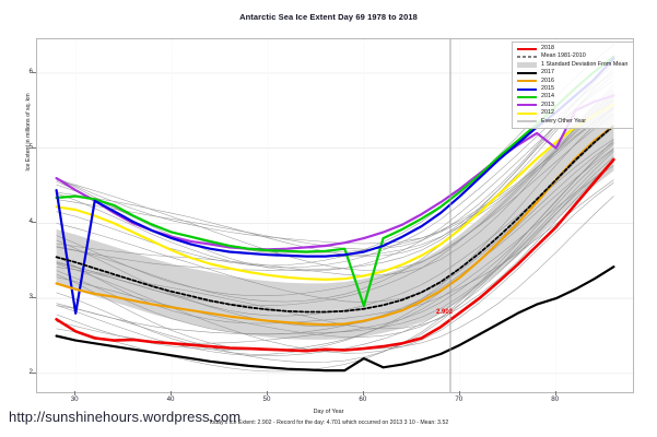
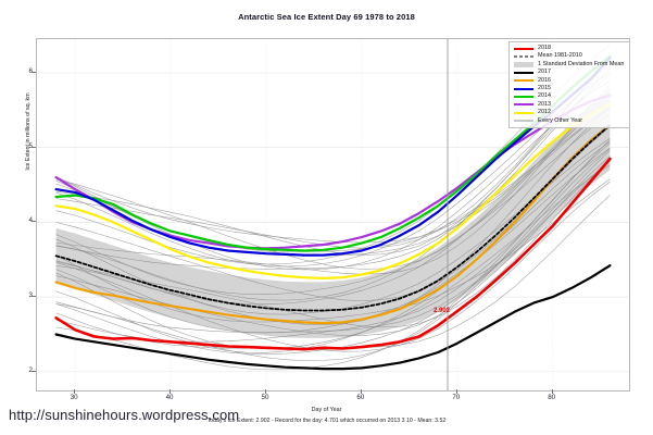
2015/30: 2.8 -> 4.4
2017/60: 2.2 -> 2.0
2014/60: 2.9 -> 3.7
2013/80: 5.0 -> 5.4
